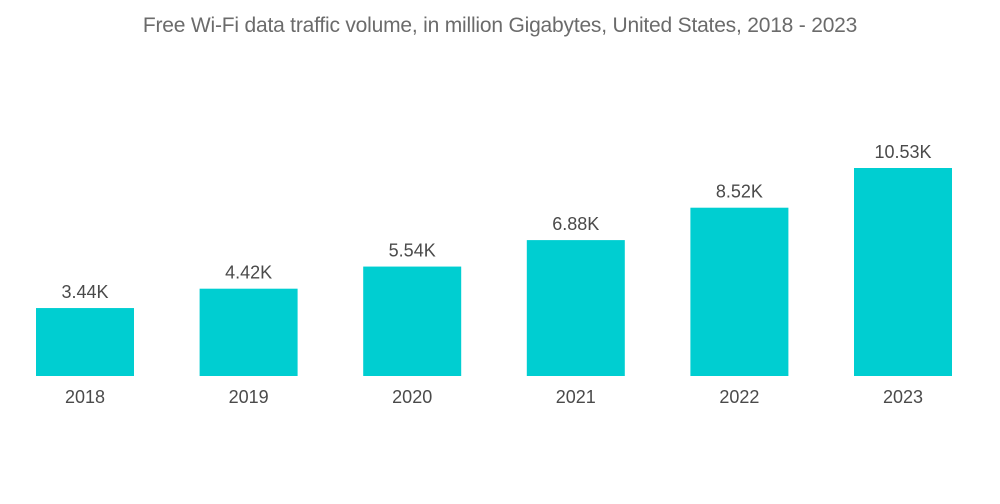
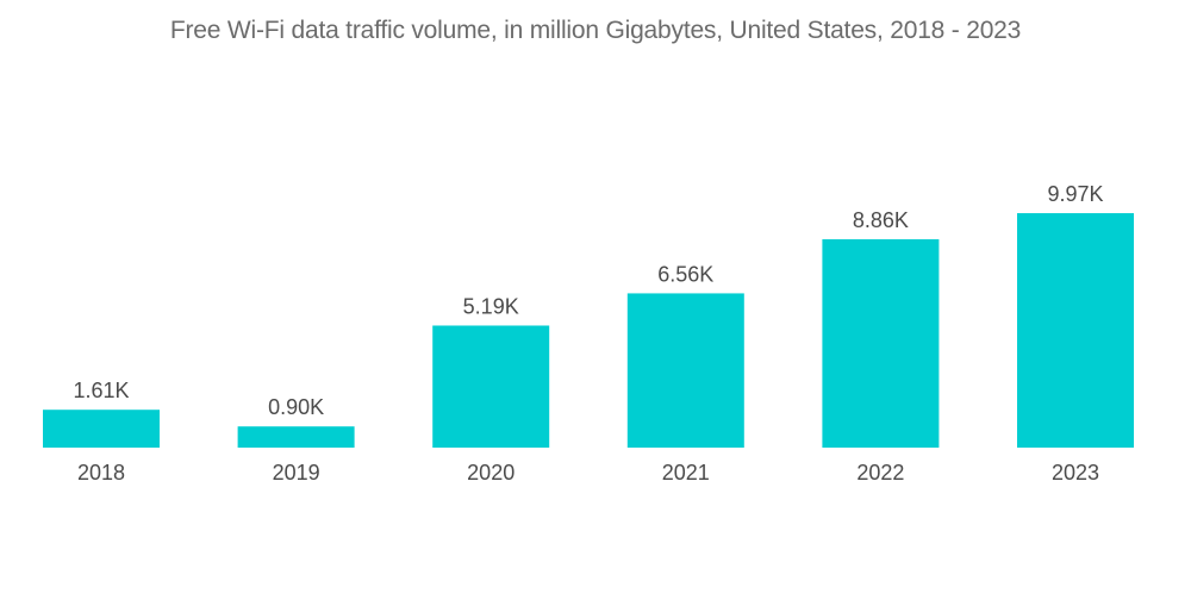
2018: 3.44K -> 1.61K
2019: 4.42K -> 0.90K
2020: 5.54K -> 5.19K
2021: 6.88K -> 6.56K
2022: 8.52K -> 8.86K
2023: 10.53K -> 9.97K
